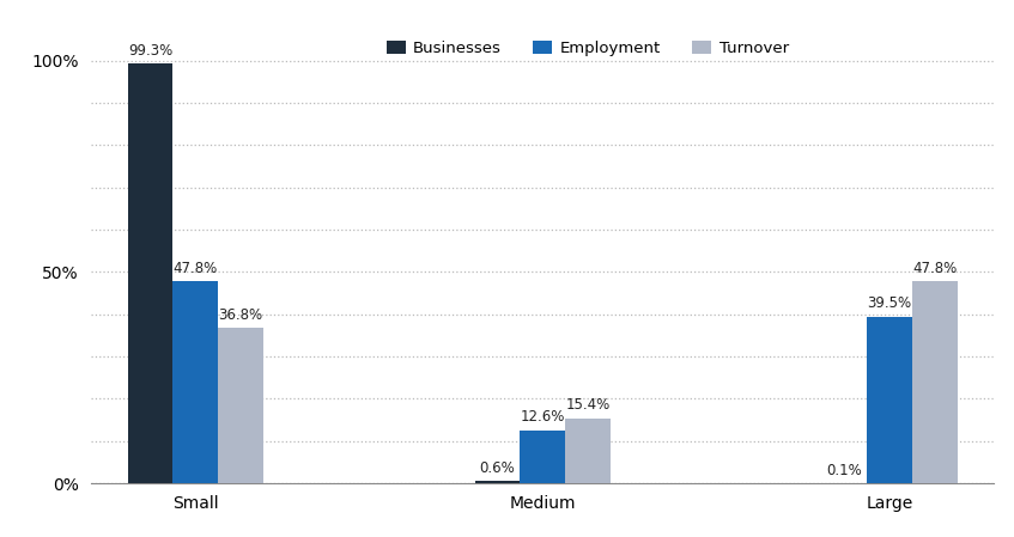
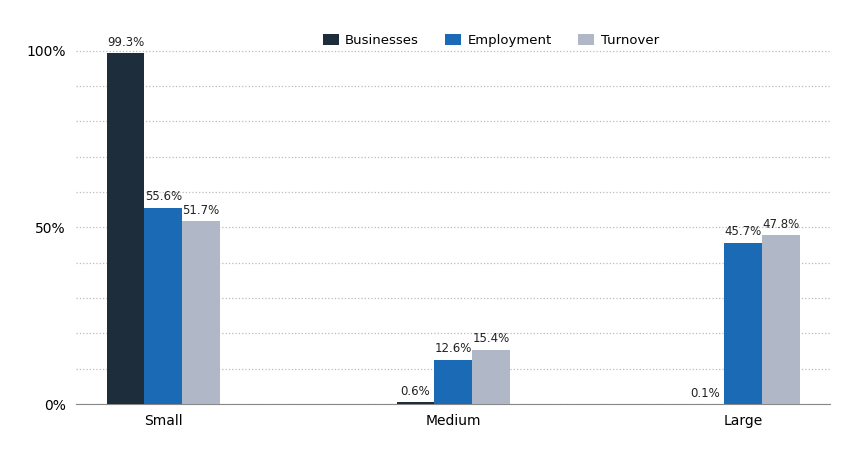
Employment/Small: 47.8% -> 55.6%
Turnover/Small: 36.8% -> 51.7%
Employment/Large: 39.5% -> 45.7%
